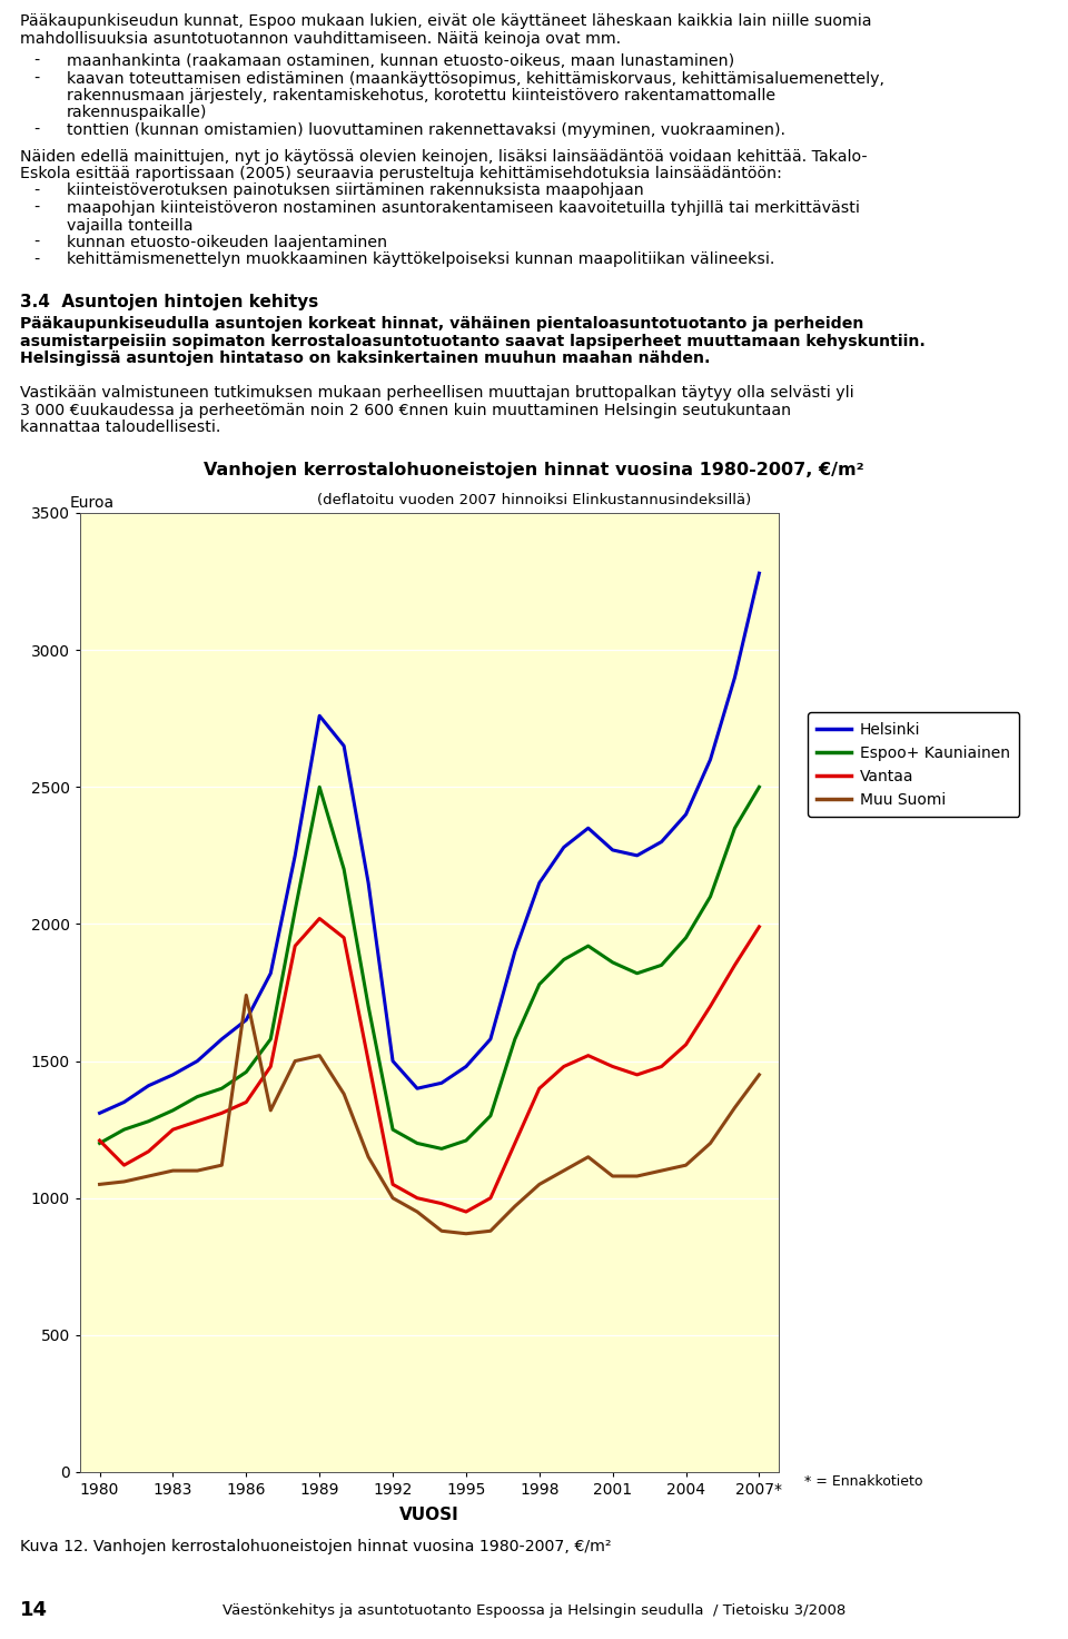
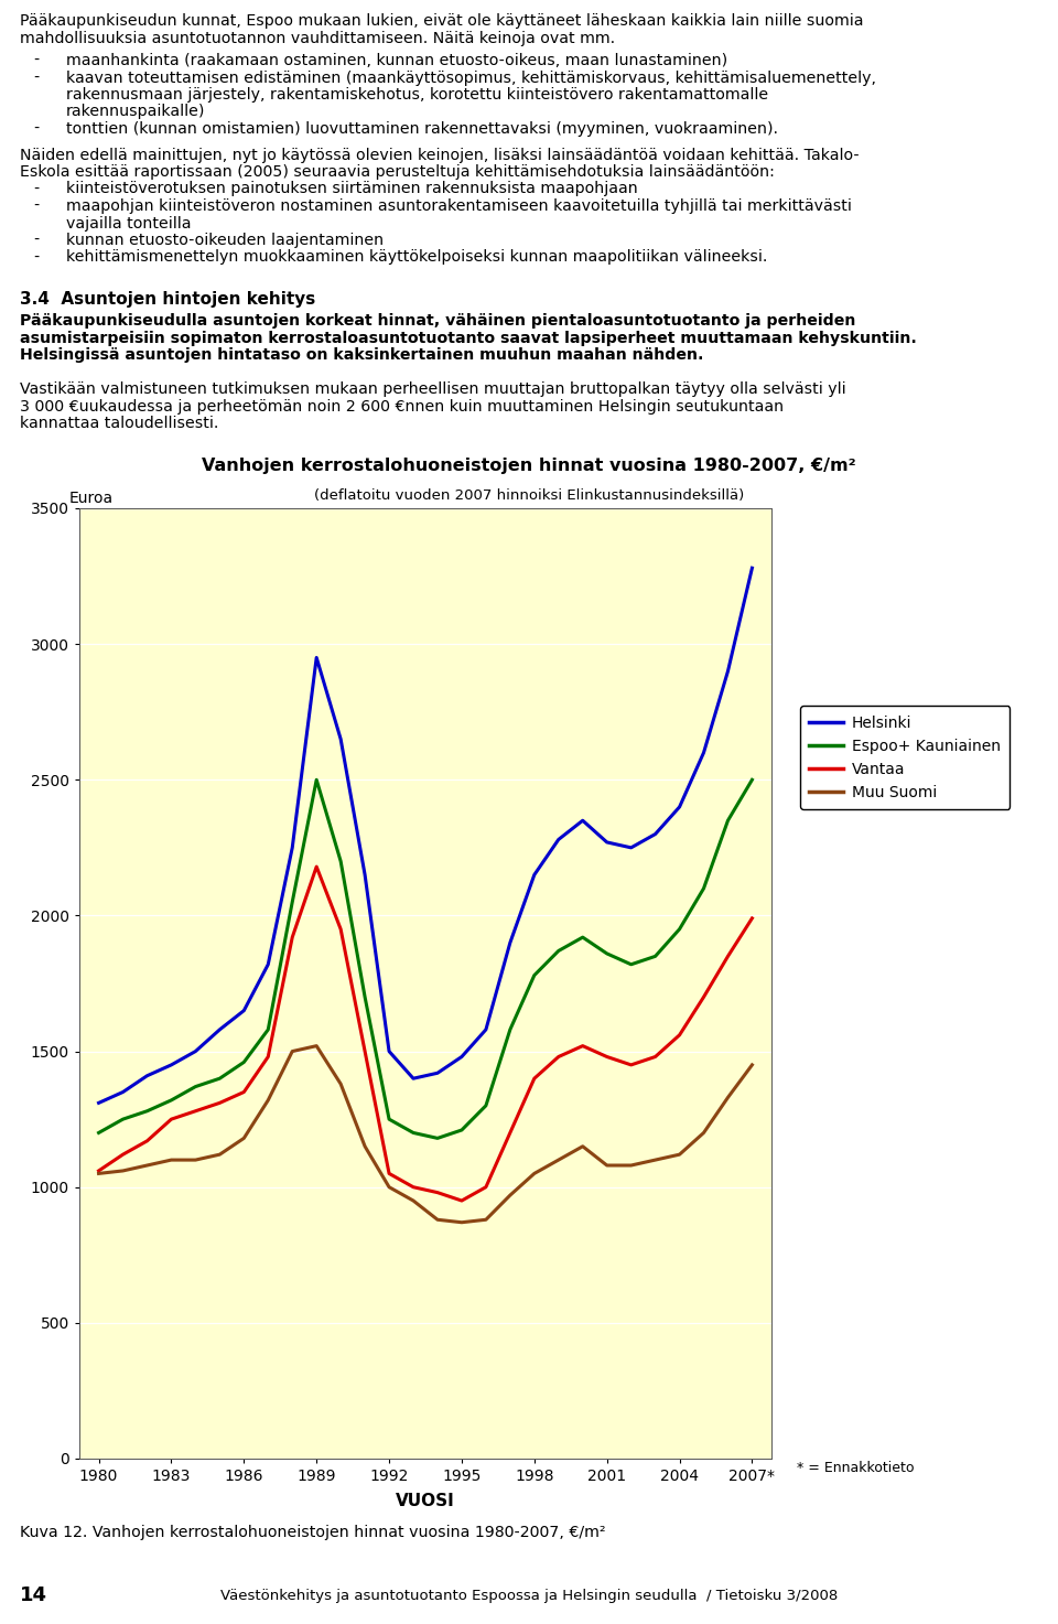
Vantaa/1980: 1210 -> 1060
Muu Suomi/1986: 1740 -> 1180
Helsinki/1989: 2760 -> 2950
Vantaa/1989: 2020 -> 2180
